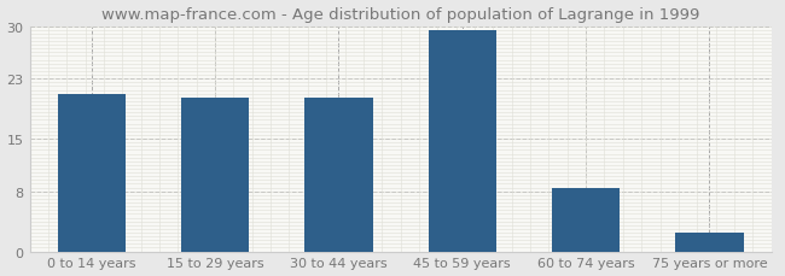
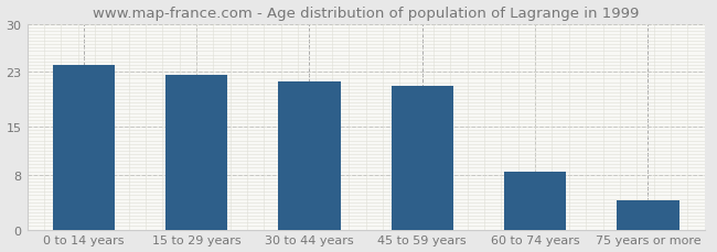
0 to 14 years: 21.0 -> 24.0
15 to 29 years: 20.5 -> 22.6
30 to 44 years: 20.5 -> 21.6
45 to 59 years: 29.5 -> 21.0
75 years or more: 2.5 -> 4.2
